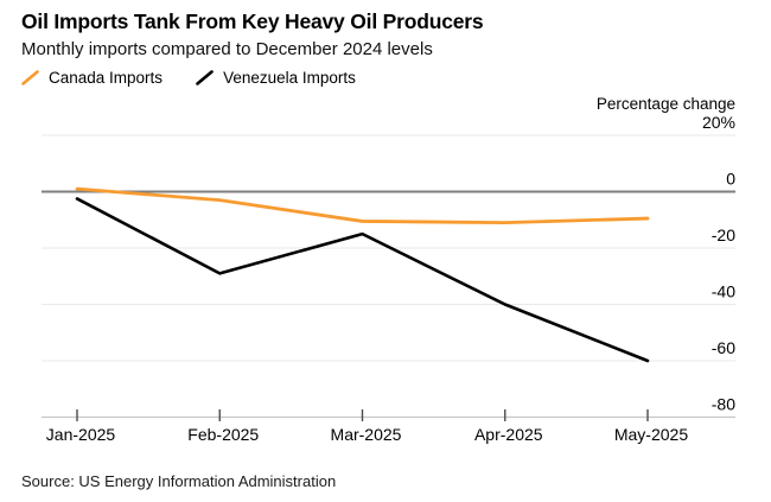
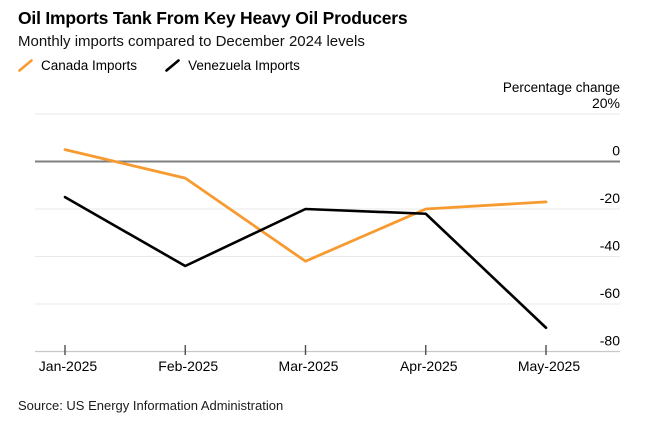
Canada Imports/Jan-2025: 1% -> 5%
Venezuela Imports/Jan-2025: -2% -> -15%
Canada Imports/Feb-2025: -3% -> -7%
Venezuela Imports/Feb-2025: -29% -> -44%
Canada Imports/Mar-2025: -10% -> -42%
Venezuela Imports/Mar-2025: -15% -> -20%
Canada Imports/Apr-2025: -11% -> -20%
Venezuela Imports/Apr-2025: -40% -> -22%
Canada Imports/May-2025: -10% -> -17%
Venezuela Imports/May-2025: -60% -> -70%
